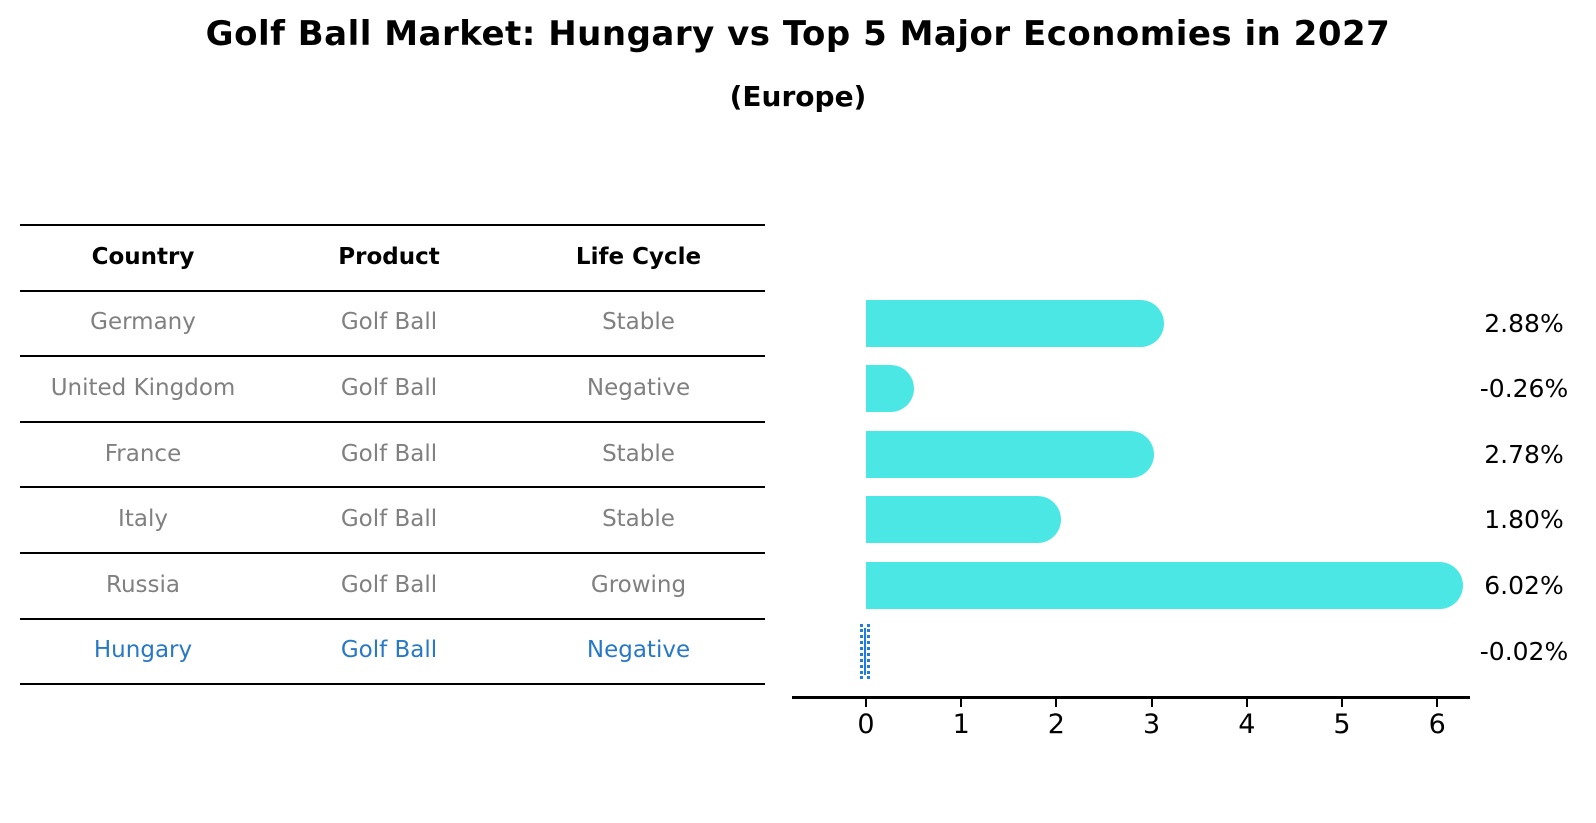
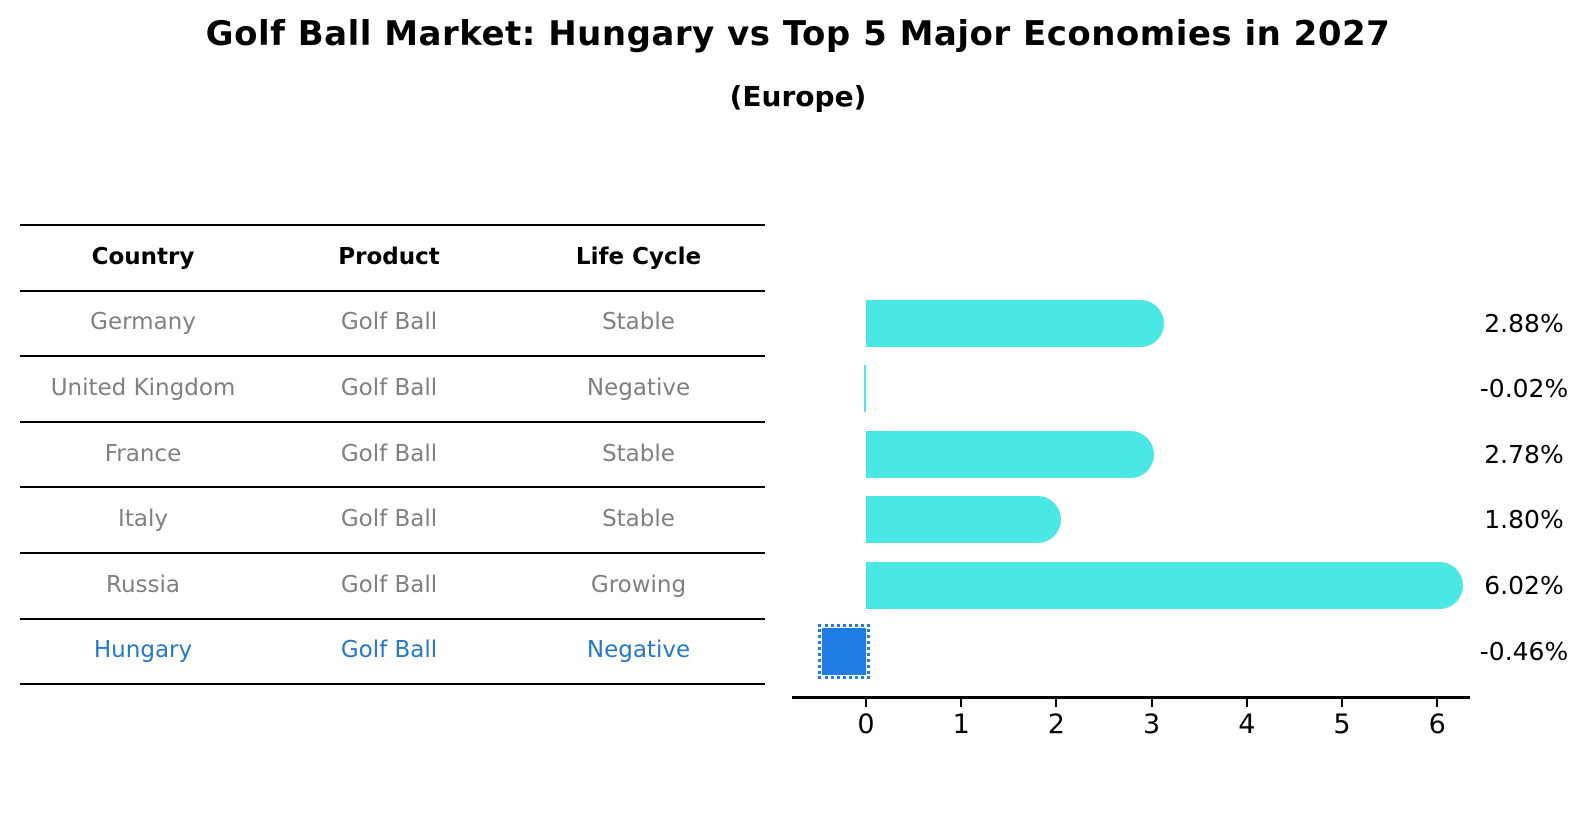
United Kingdom: -0.26% -> -0.02%
Hungary: -0.02% -> -0.46%
